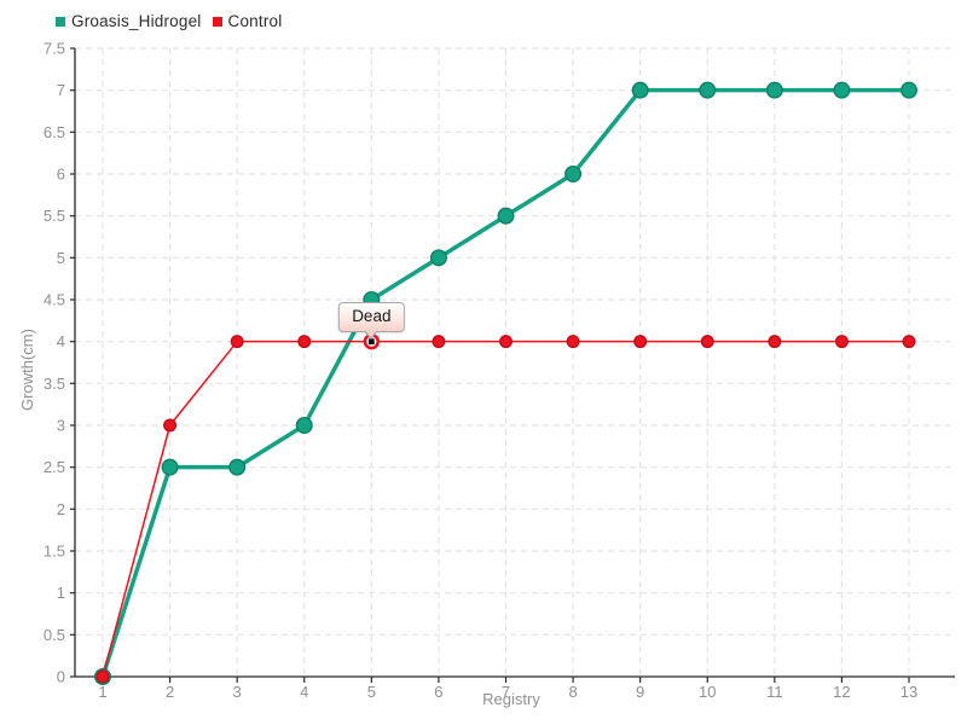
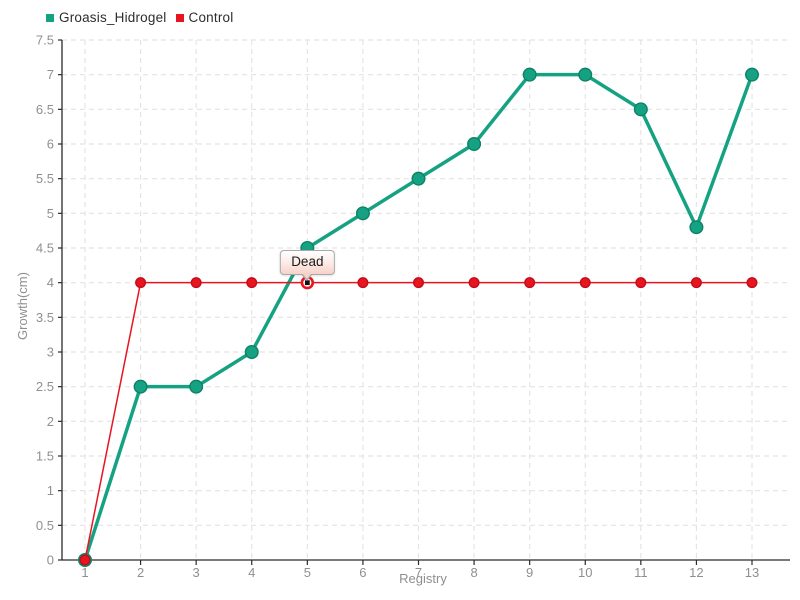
Control/2: 3 -> 4
Groasis_Hidrogel/11: 7.0 -> 6.5
Groasis_Hidrogel/12: 7.0 -> 4.8
